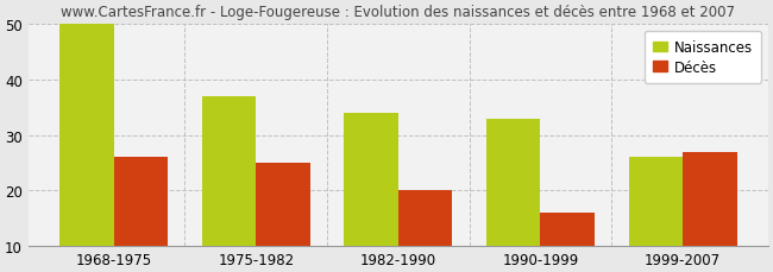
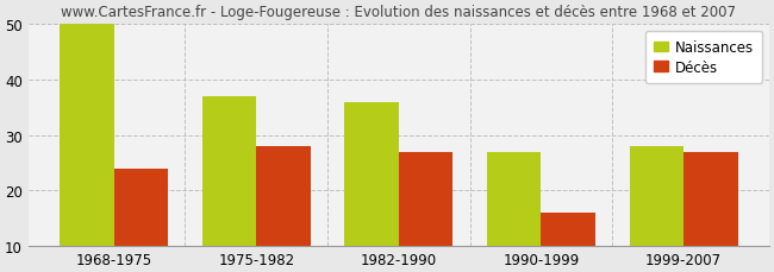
Décès/1968-1975: 26 -> 24
Décès/1975-1982: 25 -> 28
Naissances/1982-1990: 34 -> 36
Décès/1982-1990: 20 -> 27
Naissances/1990-1999: 33 -> 27
Naissances/1999-2007: 26 -> 28
